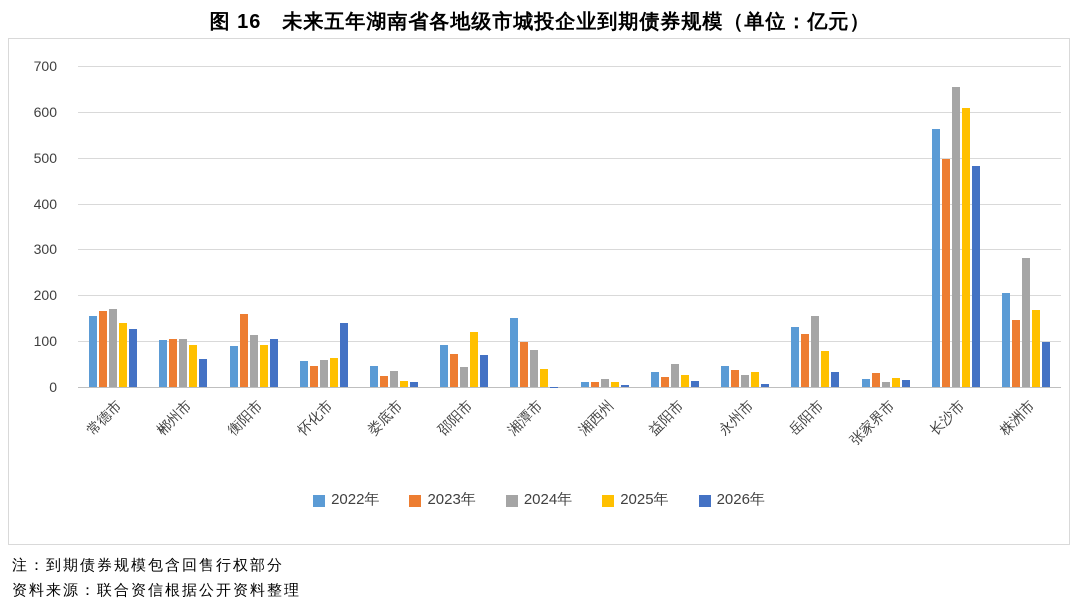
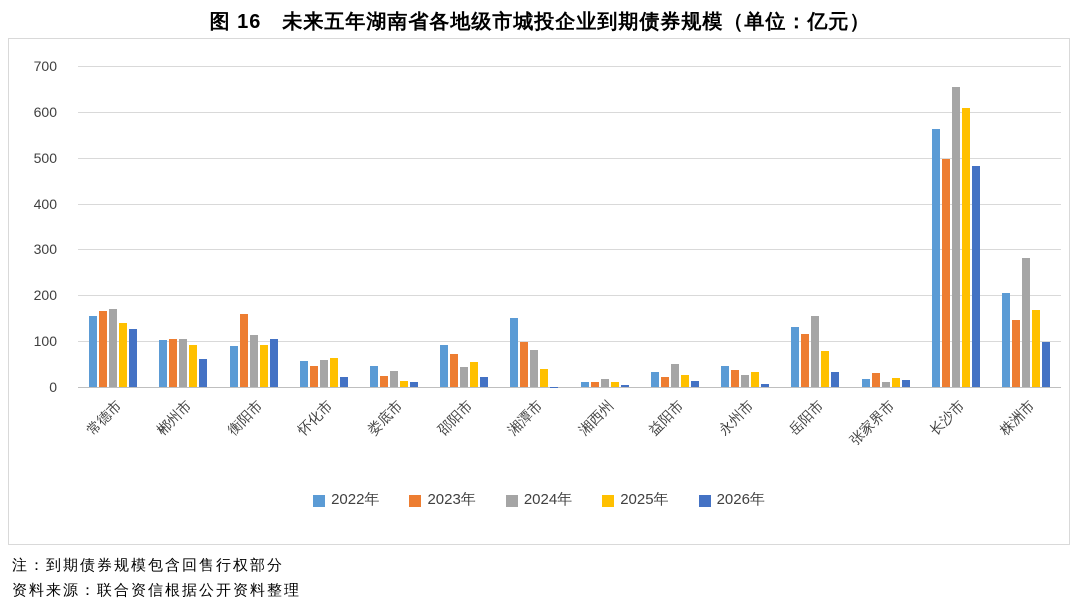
2026年/怀化市: 140 -> 20
2025年/邵阳市: 120 -> 60
2026年/邵阳市: 70 -> 20
